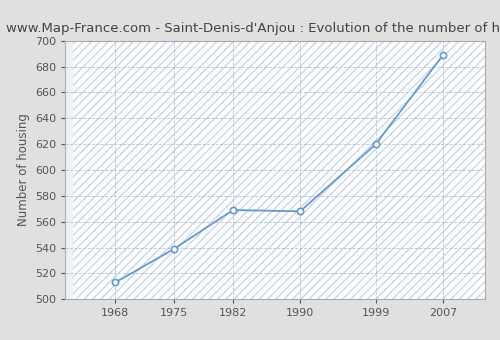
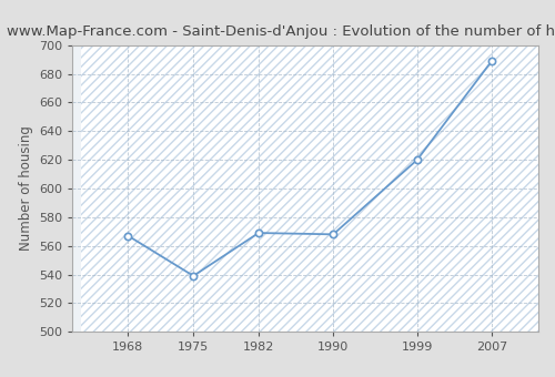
1968: 513 -> 567
